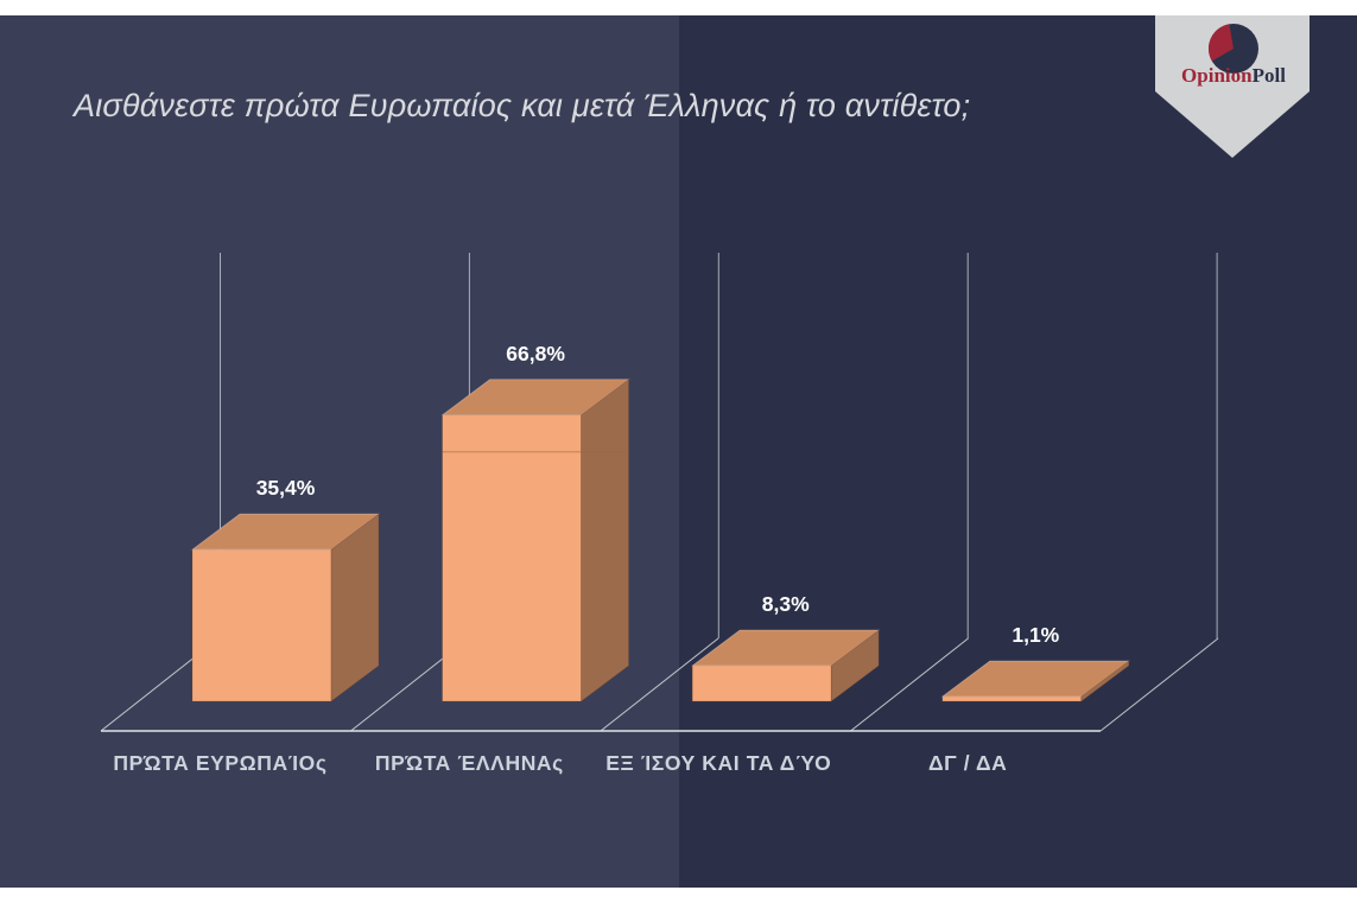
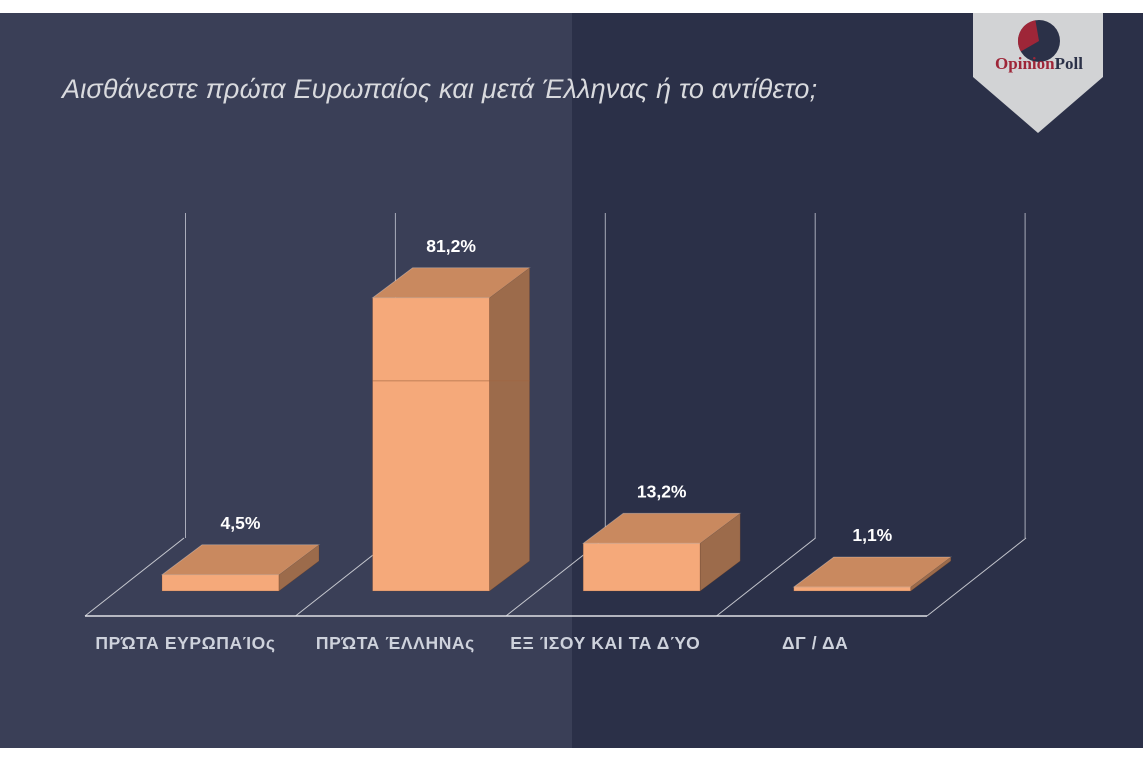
ΠΡΏΤΑ ΕΥΡΩΠΑΊΟς: 35,4% -> 4,5%
ΠΡΏΤΑ ΈΛΛΗΝΑς: 66,8% -> 81,2%
ΕΞ ΊΣΟΥ ΚΑΙ ΤΑ ΔΎΟ: 8,3% -> 13,2%
